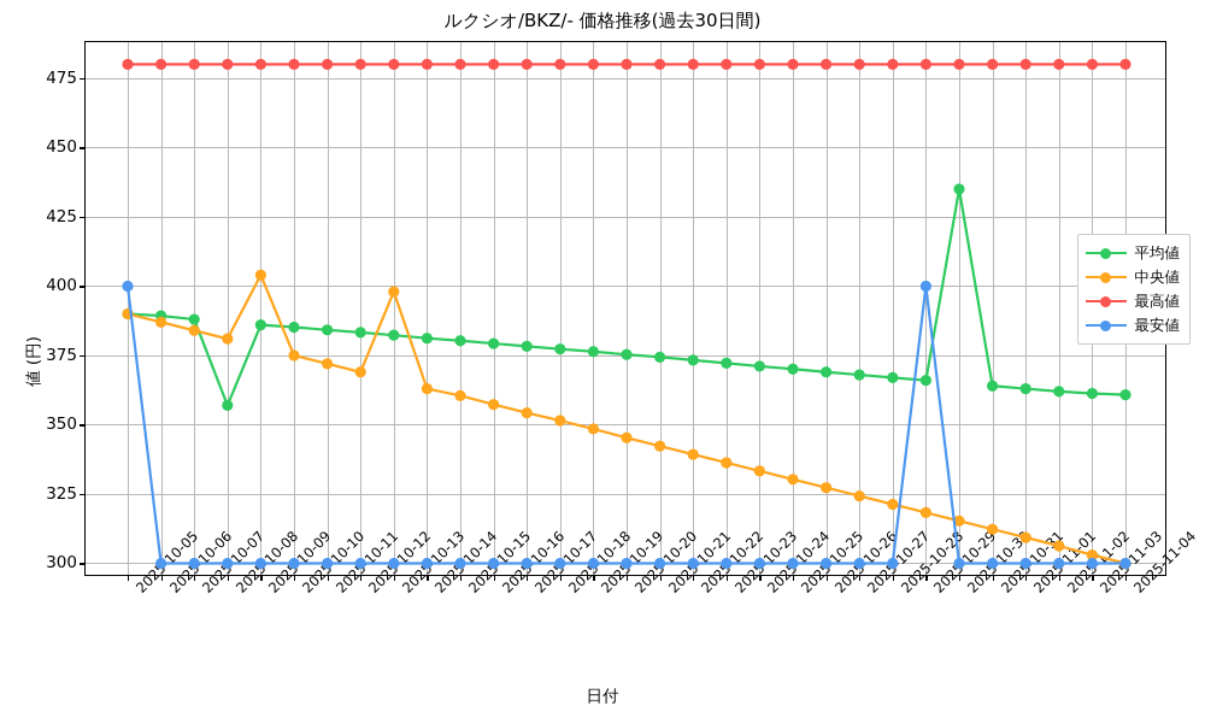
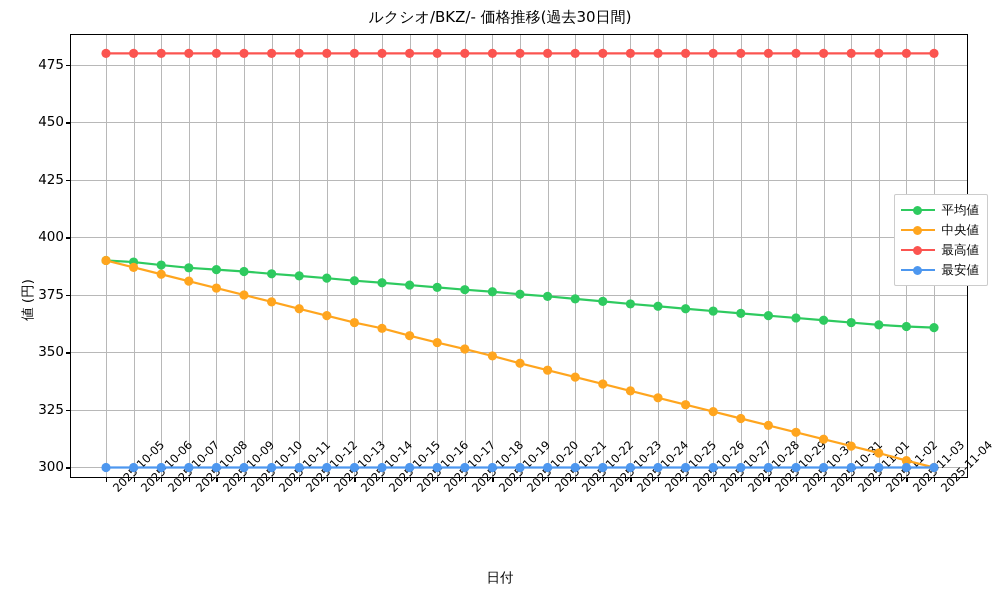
最安値/2025-10-05: 400 -> 300
平均値/2025-10-08: 357 -> 387
中央値/2025-10-09: 404 -> 378
中央値/2025-10-13: 398 -> 366
最安値/2025-10-29: 400 -> 300
平均値/2025-10-30: 435 -> 365
